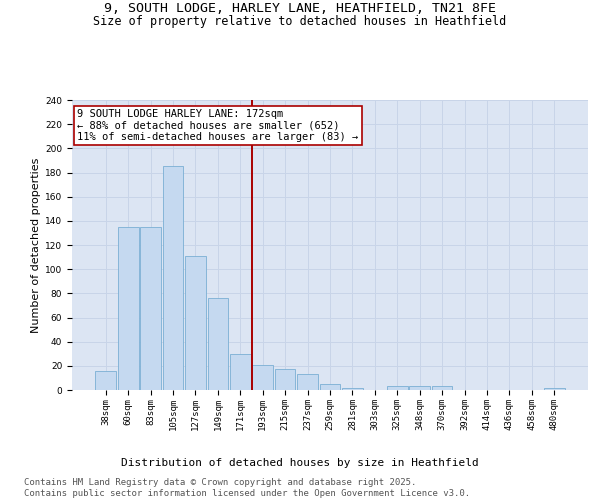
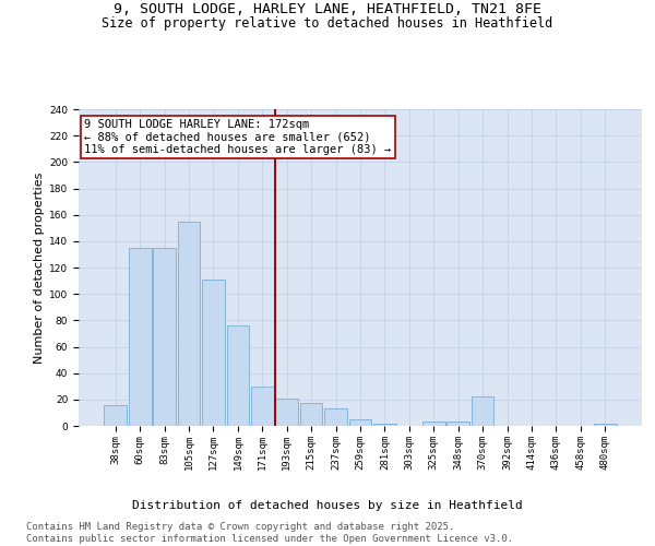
105sqm: 185 -> 155
370sqm: 3 -> 22
